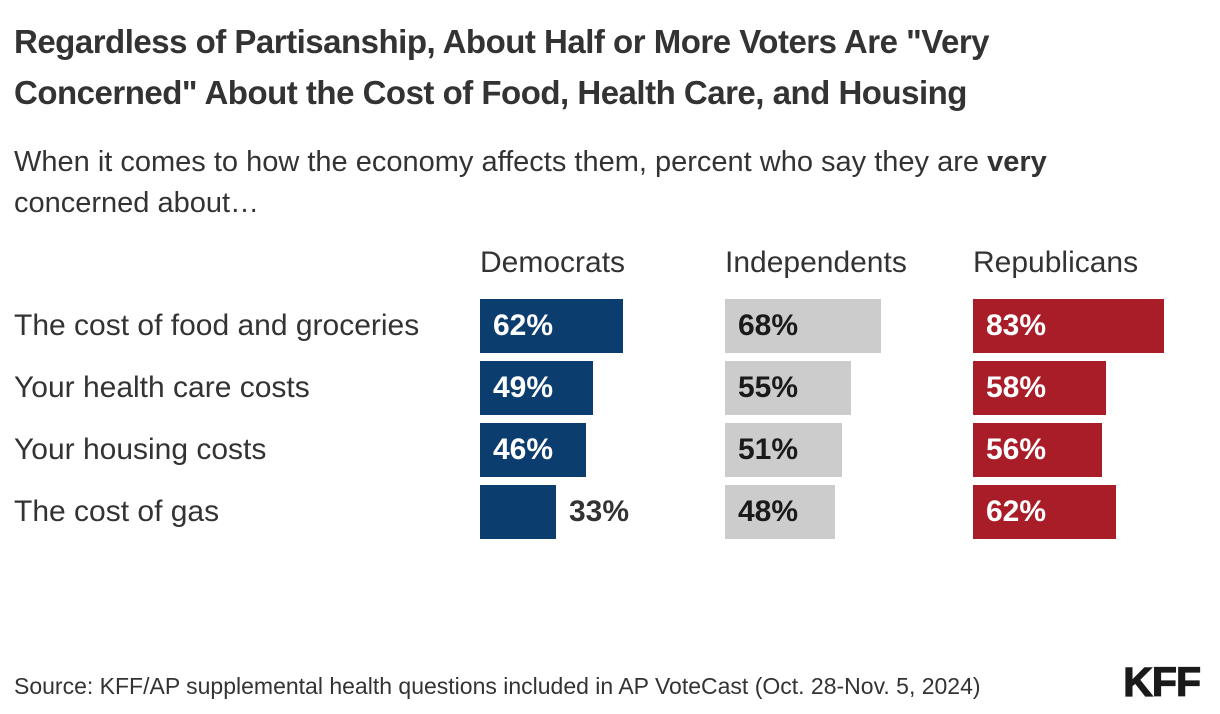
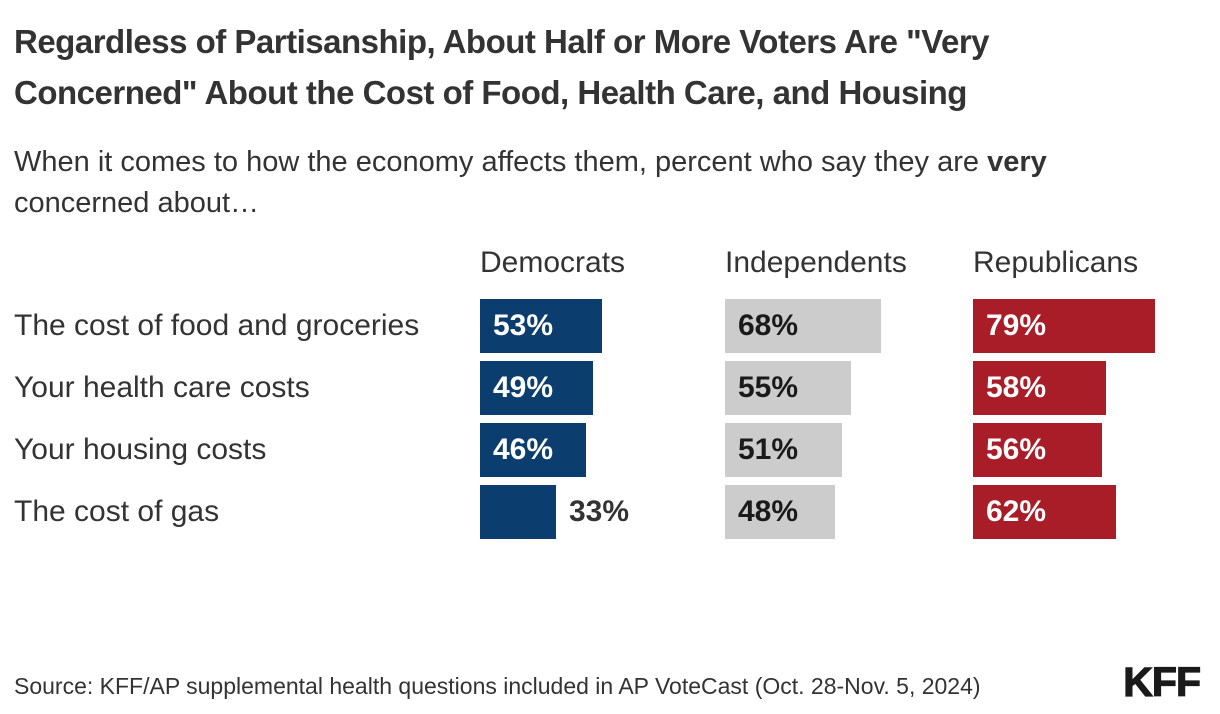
Democrats/The cost of food and groceries: 62% -> 53%
Republicans/The cost of food and groceries: 83% -> 79%
